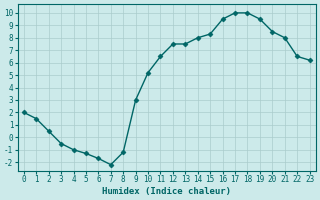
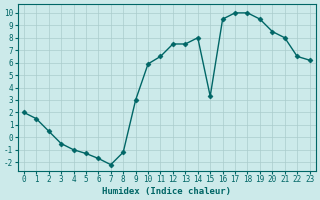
10: 5.2 -> 5.9
15: 8.3 -> 3.3
